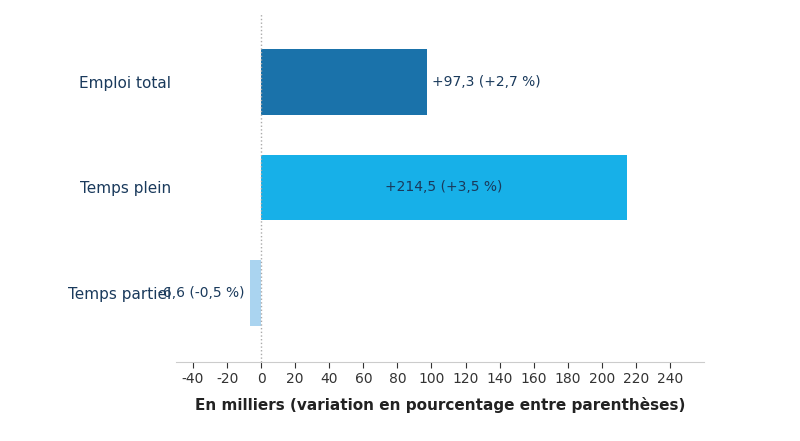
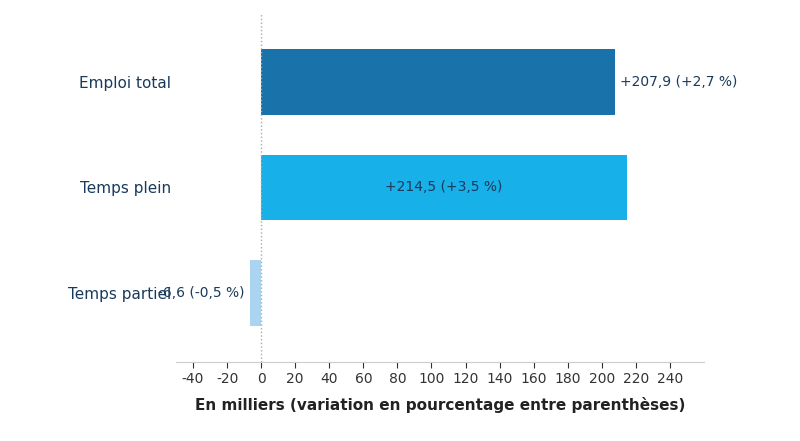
Emploi total: +97,3 -> +207,9
